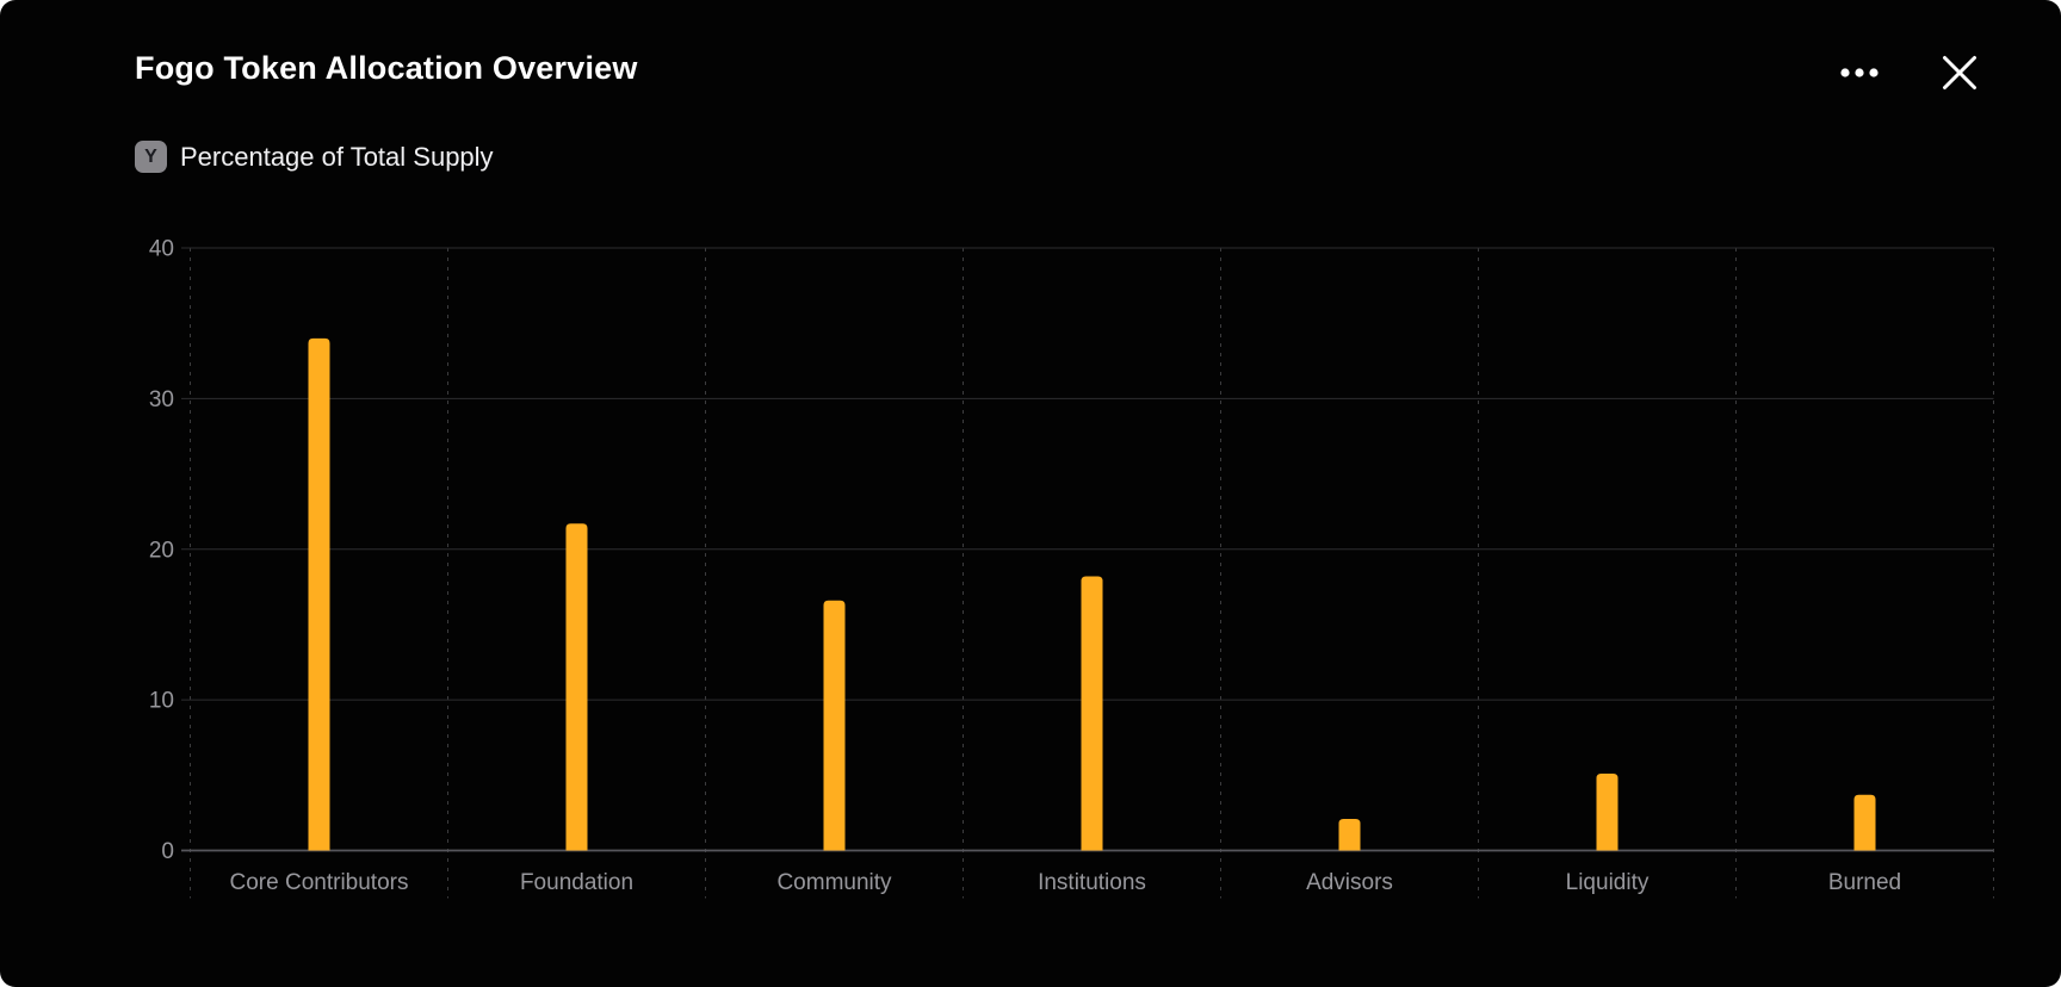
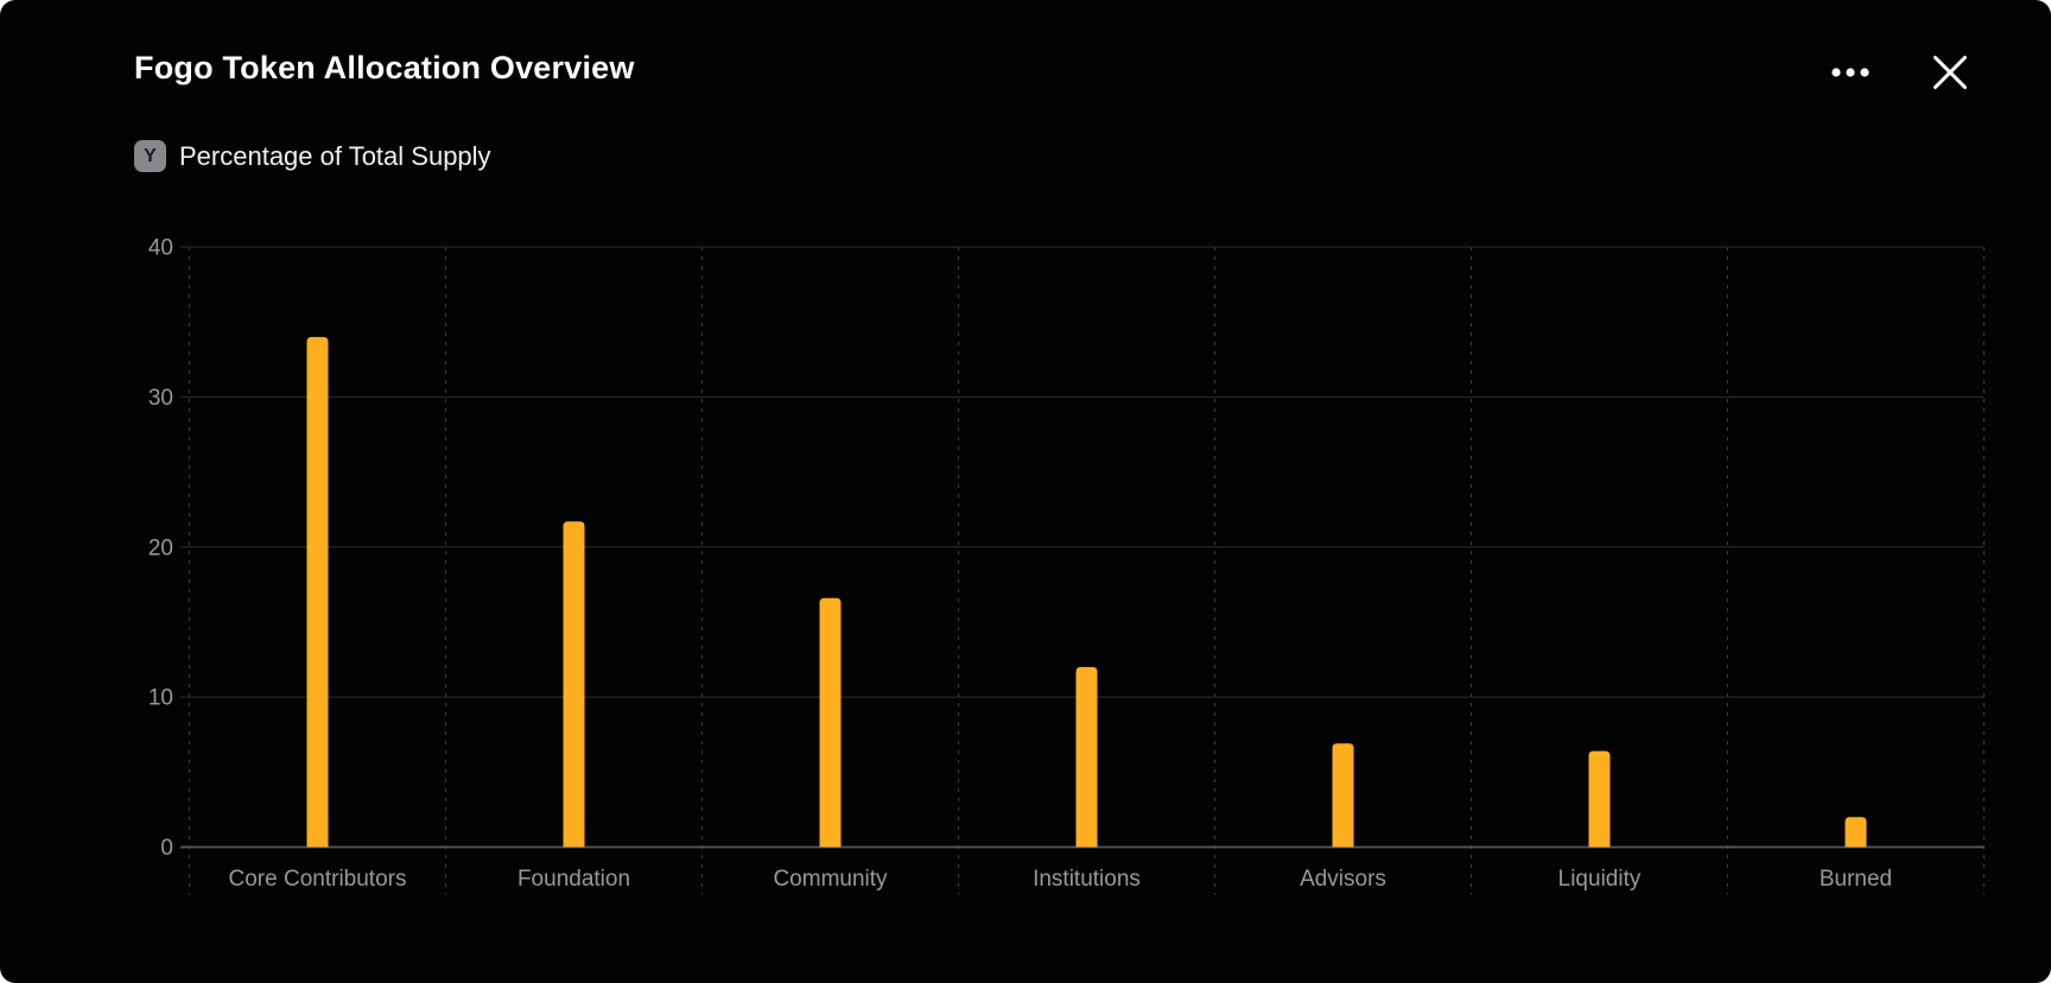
Institutions: 18.2 -> 12.0
Advisors: 2.1 -> 6.9
Liquidity: 5.1 -> 6.4
Burned: 3.7 -> 2.0
